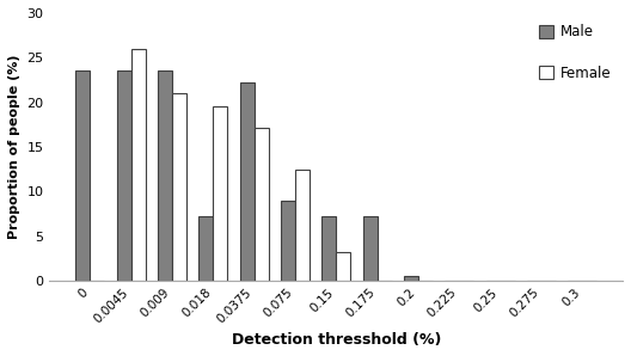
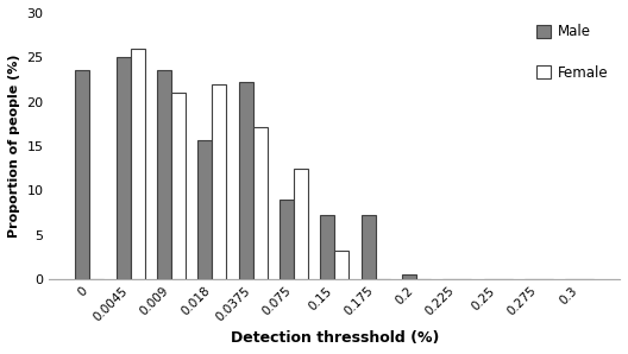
Male/0.0045: 23.5 -> 25.0
Male/0.018: 7.2 -> 15.6
Female/0.018: 19.5 -> 22.0
